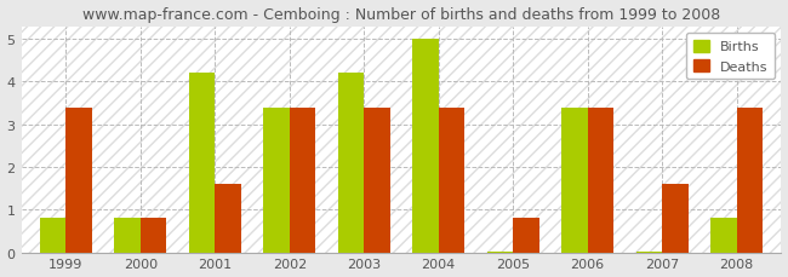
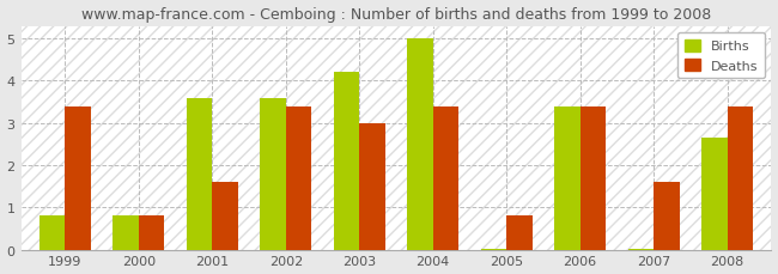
Births/2001: 4.20 -> 3.60
Births/2002: 3.40 -> 3.60
Deaths/2003: 3.4 -> 3.0
Births/2008: 0.80 -> 2.65
